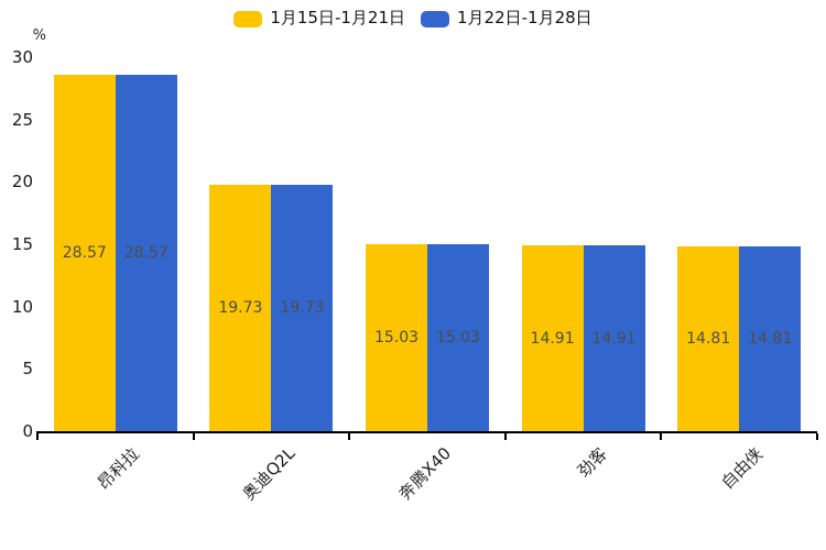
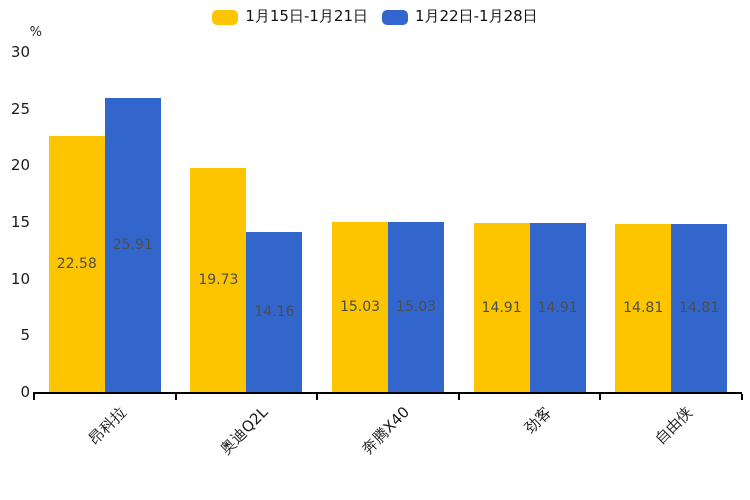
1月15日-1月21日/昂科拉: 28.57 -> 22.58
1月22日-1月28日/昂科拉: 28.57 -> 25.91
1月22日-1月28日/奥迪Q2L: 19.73 -> 14.16
